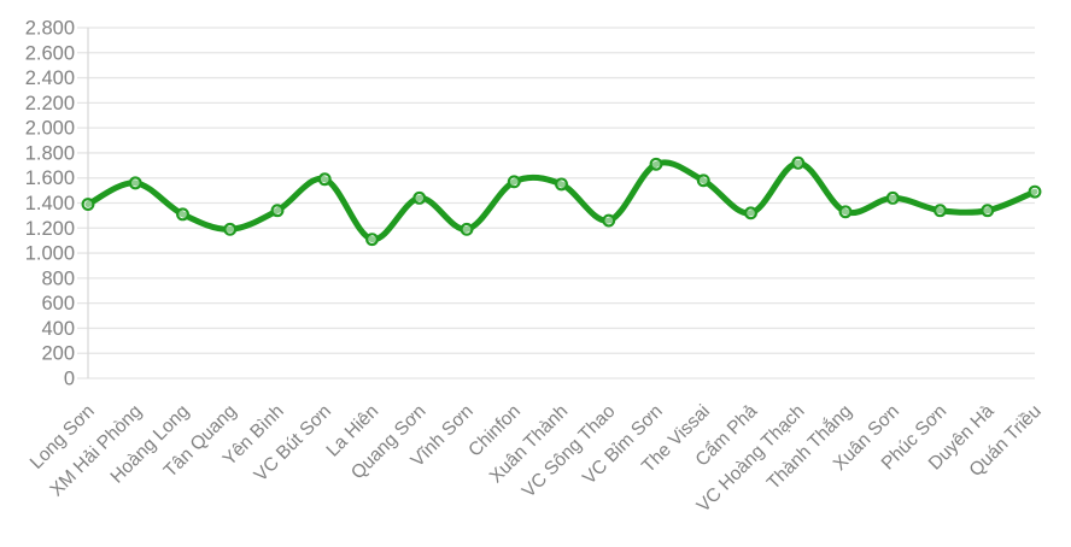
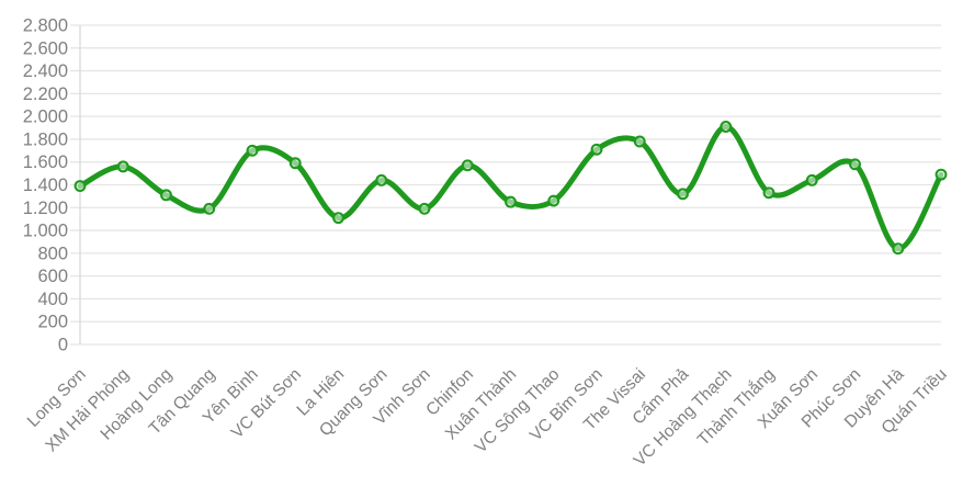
Yên Bình: 1340 -> 1700
Xuân Thành: 1550 -> 1250
The Vissai: 1580 -> 1780
VC Hoàng Thạch: 1720 -> 1910
Phúc Sơn: 1340 -> 1580
Duyên Hà: 1340 -> 840
